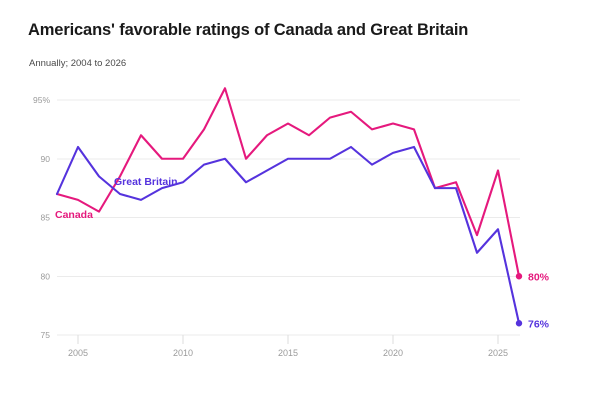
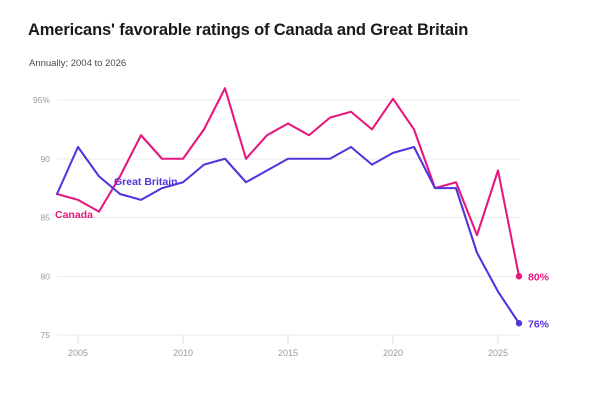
Canada/2020: 93.0% -> 95.1%
Great Britain/2025: 84.0% -> 78.7%
